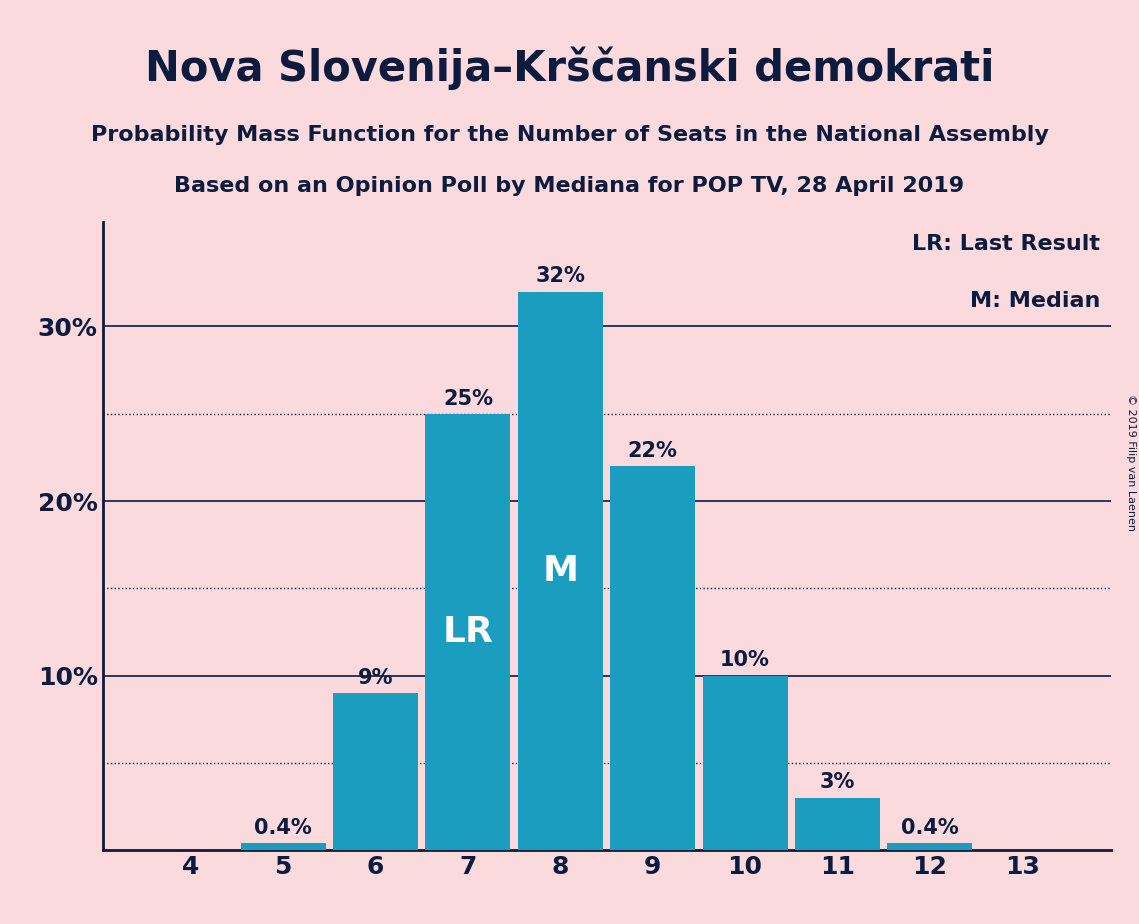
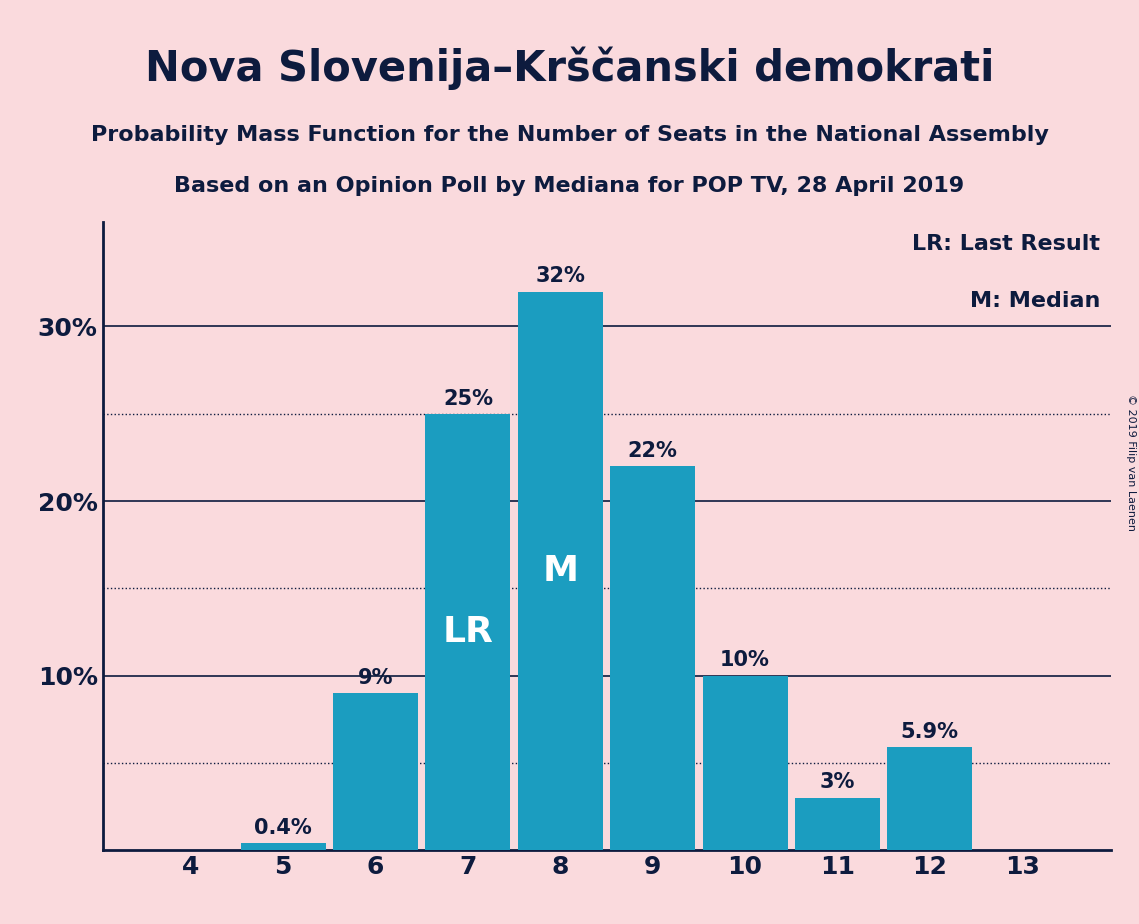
12: 0.4% -> 5.9%
